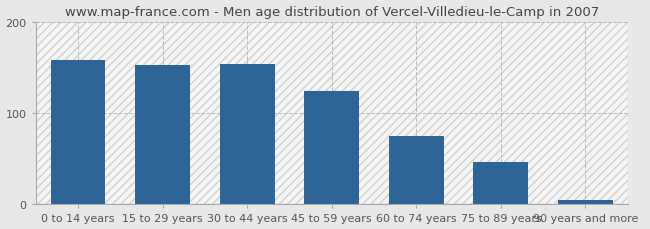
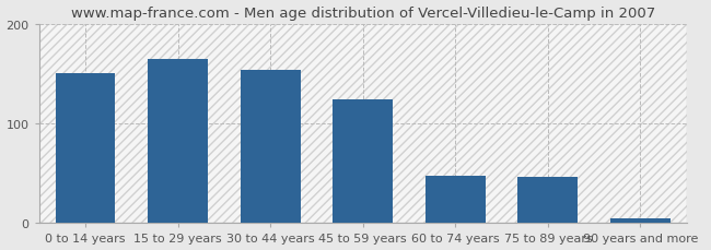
0 to 14 years: 158 -> 150
15 to 29 years: 152 -> 164
60 to 74 years: 75 -> 48
